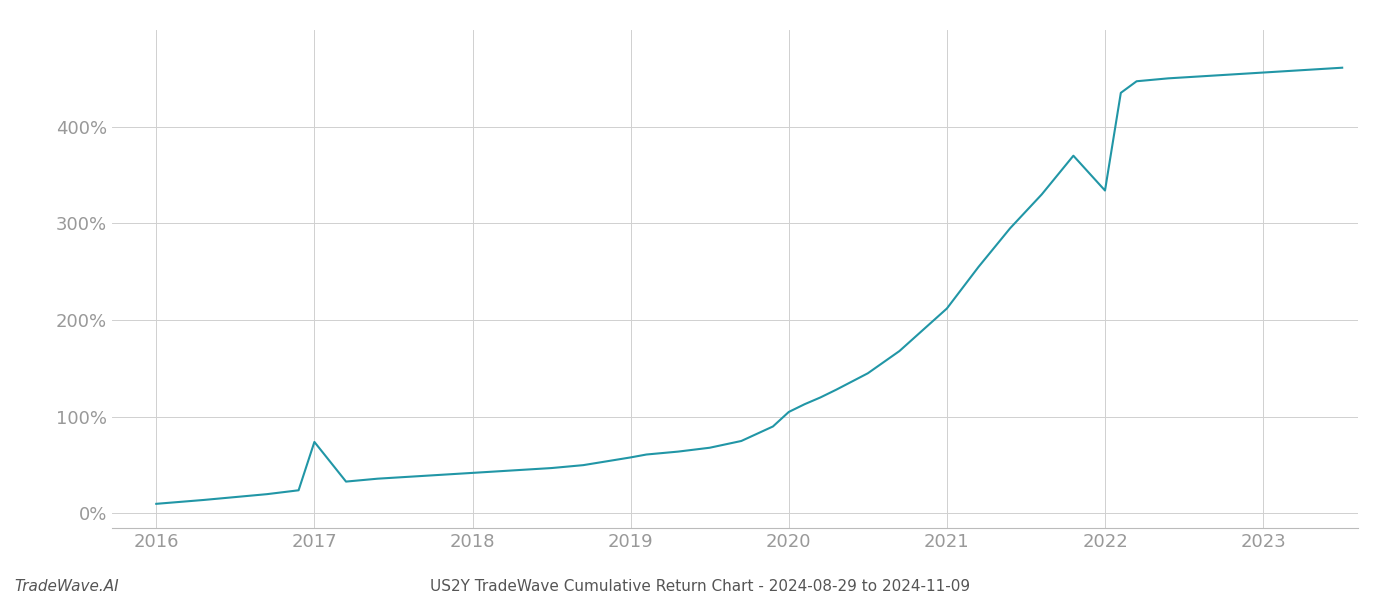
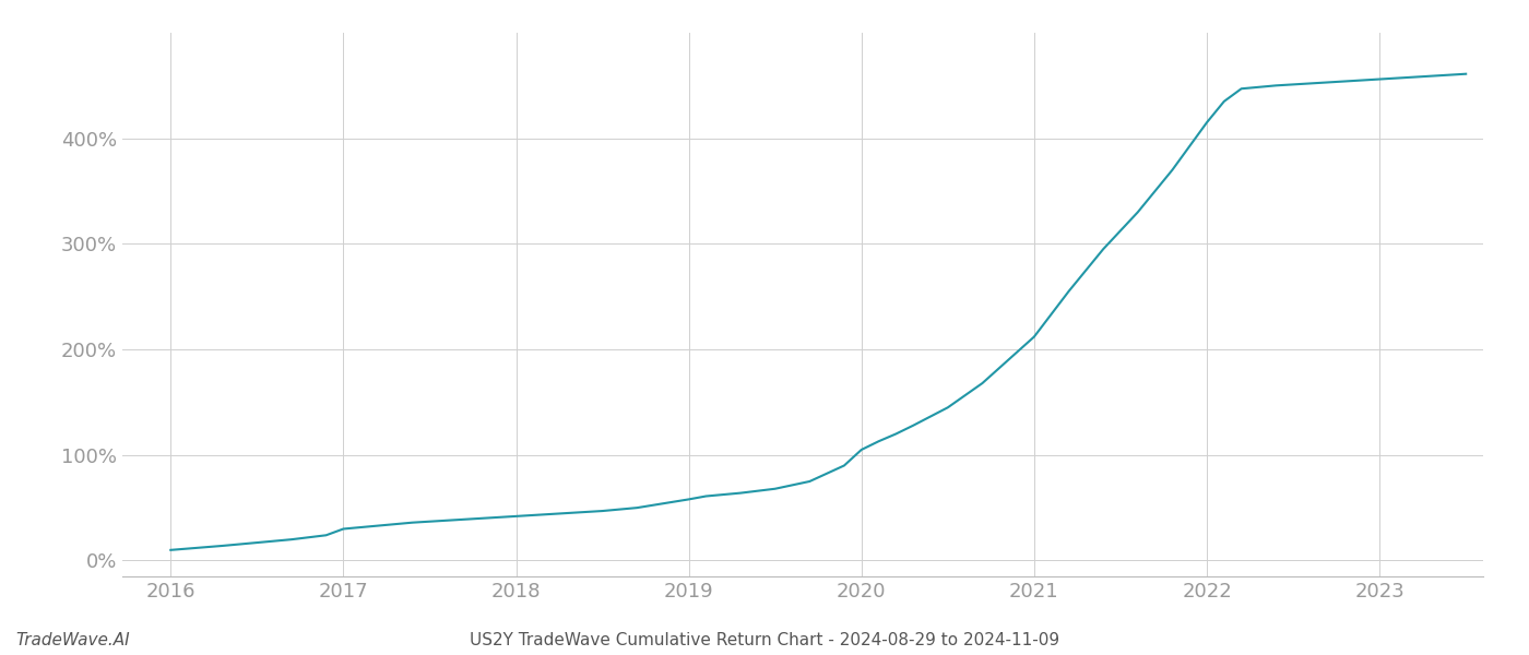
2017: 74% -> 30%
2022: 334% -> 415%
